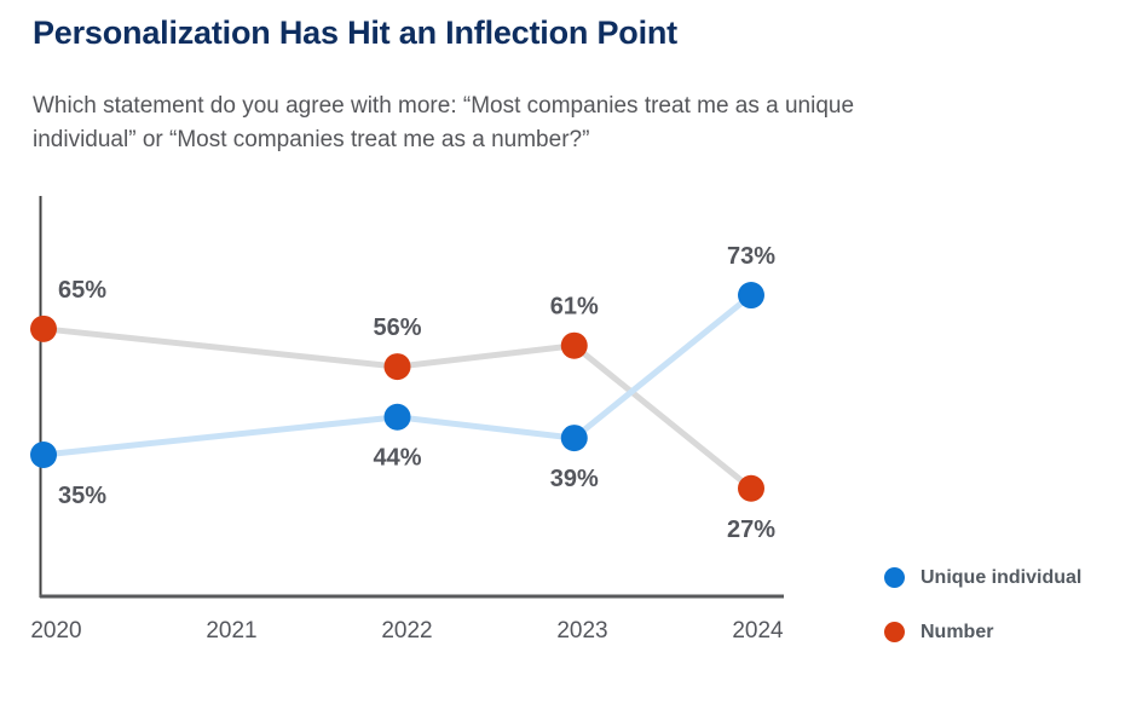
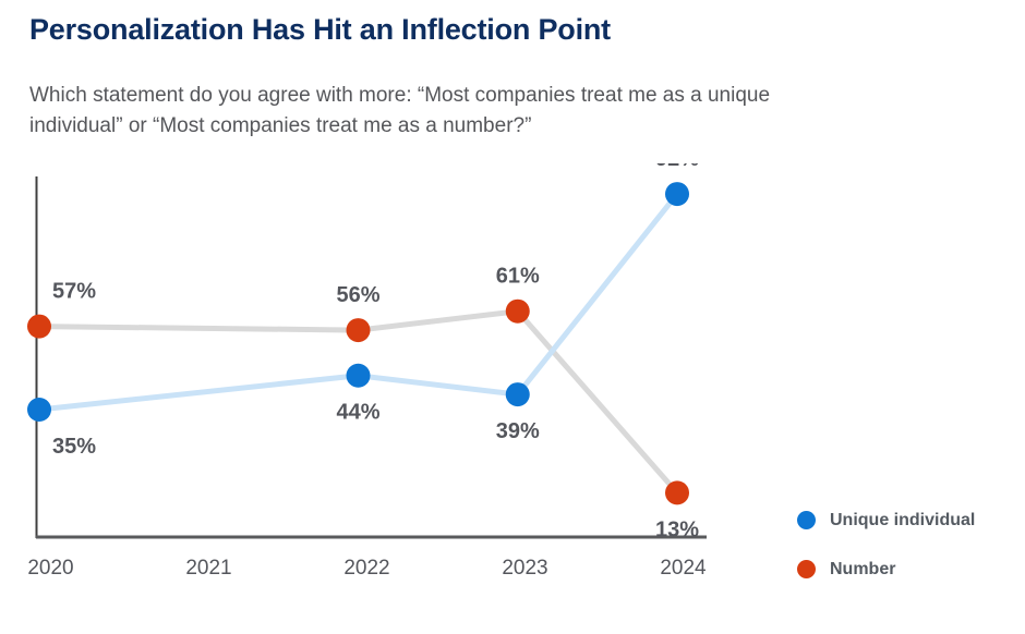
Number/2020: 65% -> 57%
Unique individual/2024: 73% -> 92%
Number/2024: 27% -> 13%
